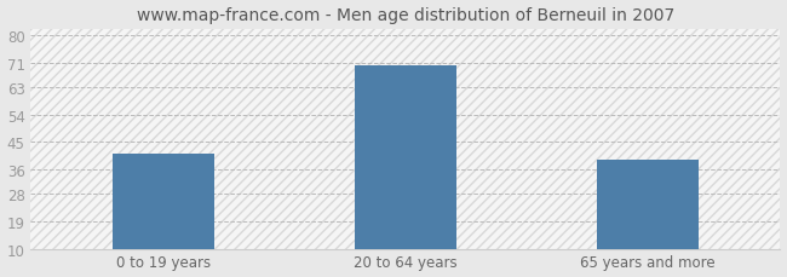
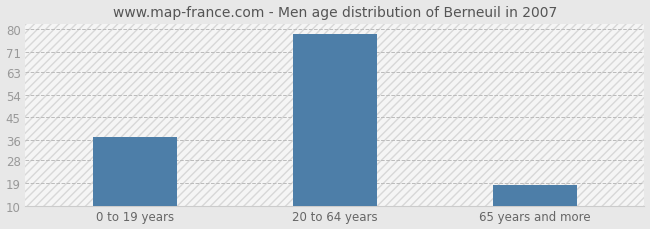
0 to 19 years: 41 -> 37
20 to 64 years: 70 -> 78
65 years and more: 39 -> 18
